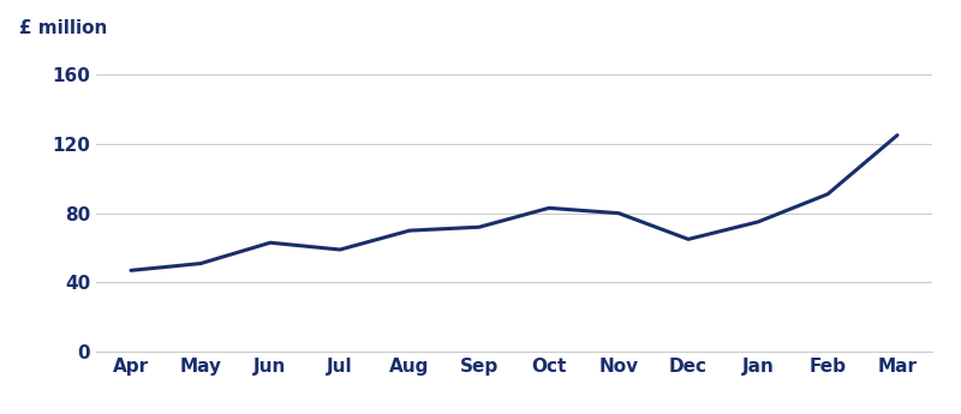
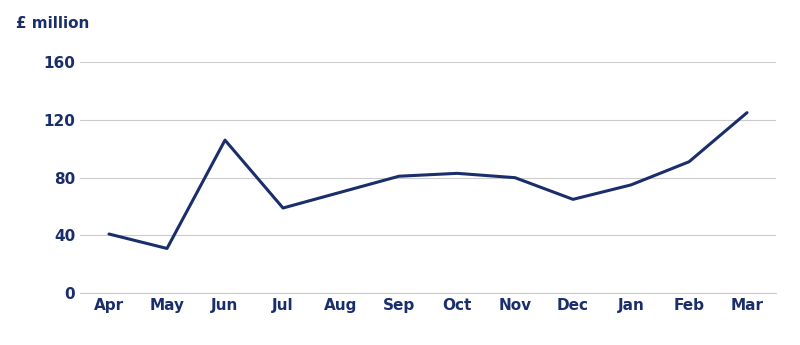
Apr: 47 -> 41
May: 51 -> 31
Jun: 63 -> 106
Sep: 72 -> 81
